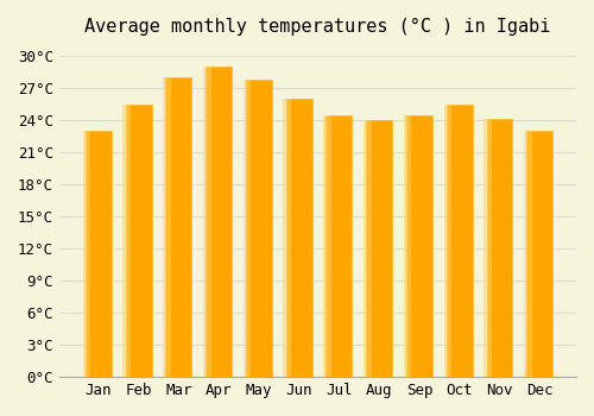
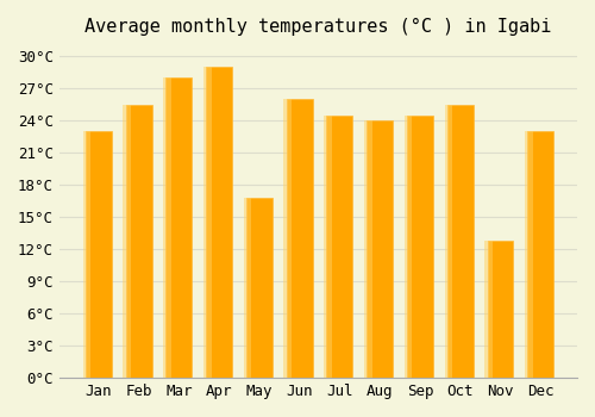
May: 27.8°C -> 16.8°C
Nov: 24.1°C -> 12.8°C
